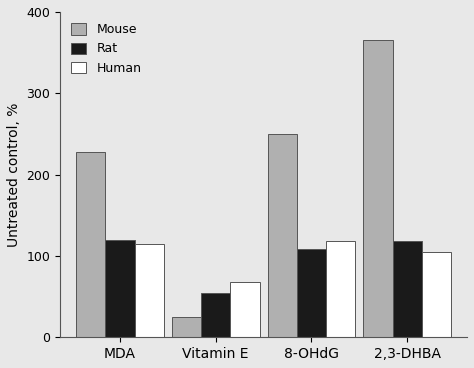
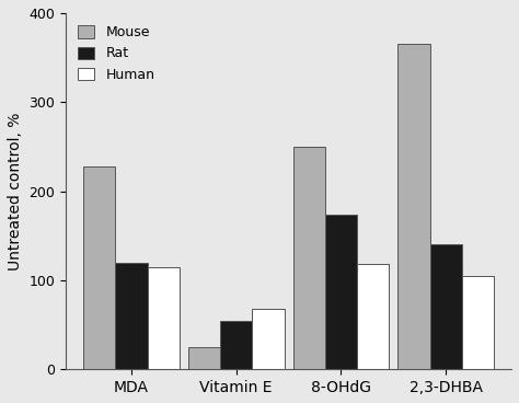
Rat/8-OHdG: 108 -> 174
Rat/2,3-DHBA: 118 -> 140
